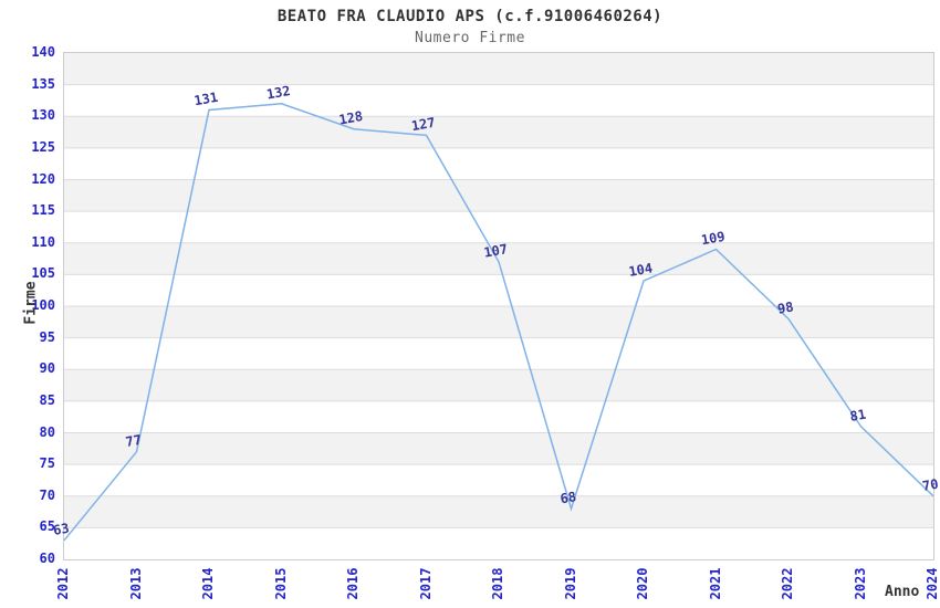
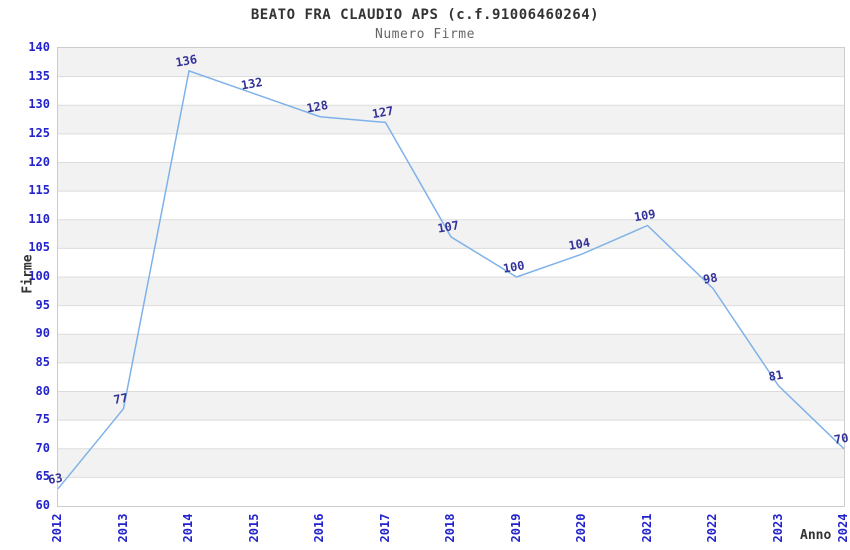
2014: 131 -> 136
2019: 68 -> 100
